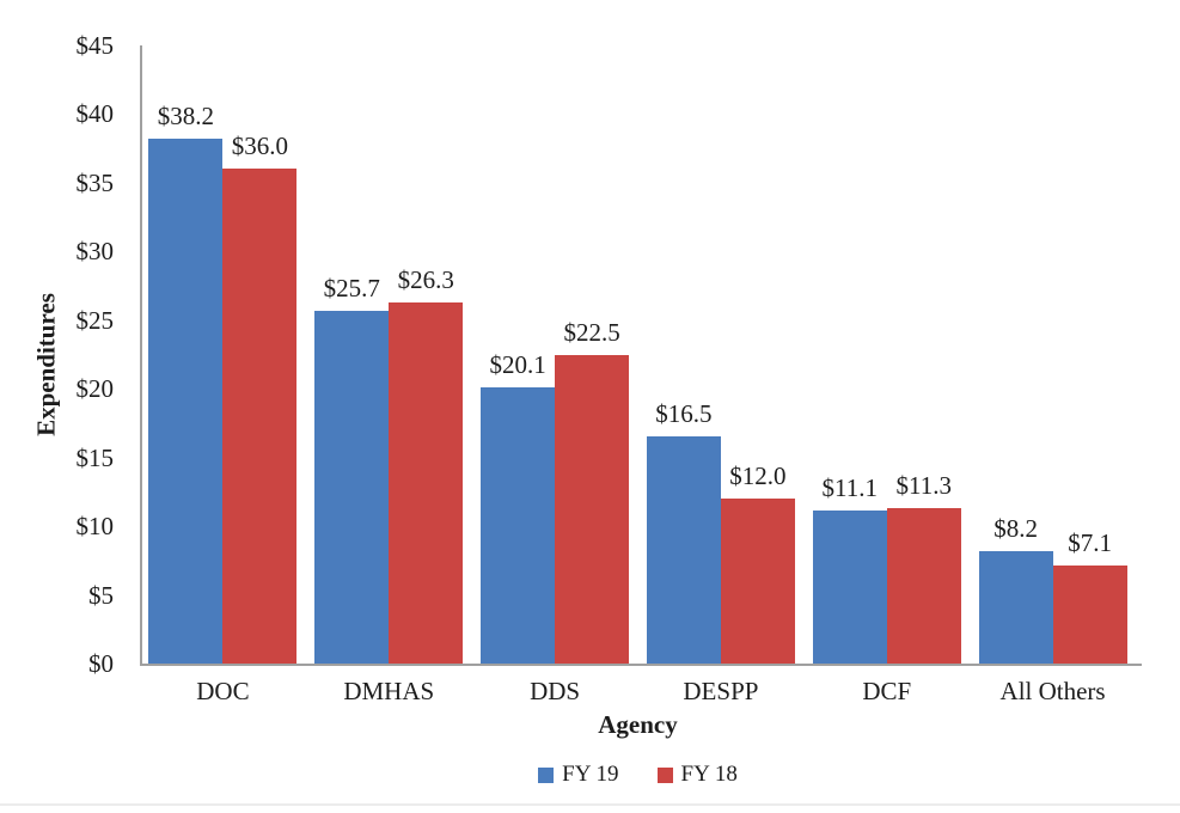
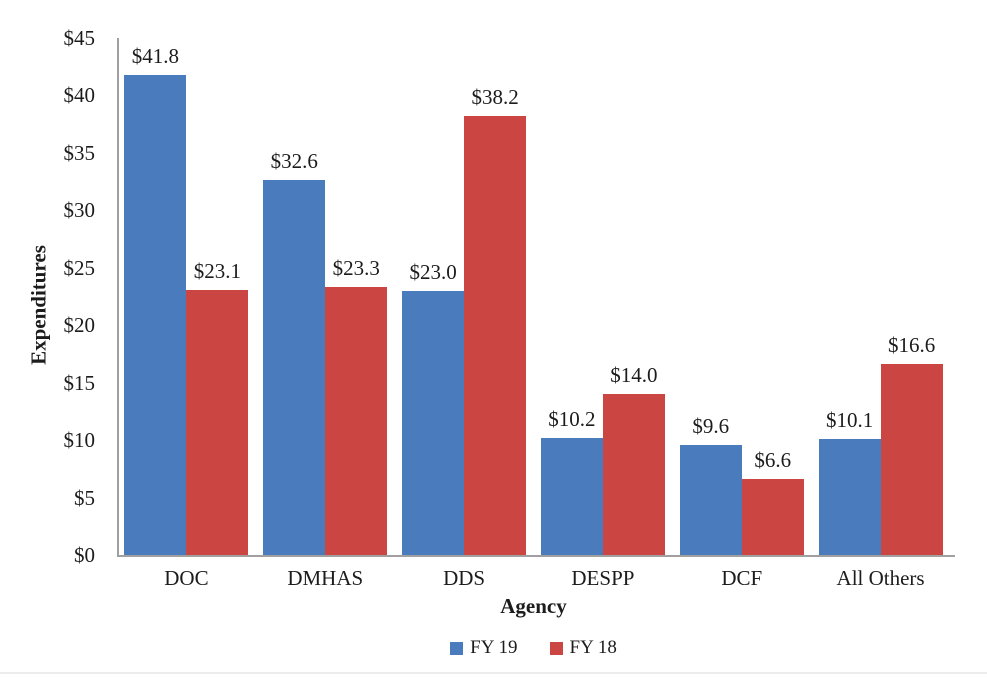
FY 19/DOC: $38.2 -> $41.8
FY 18/DOC: $36.0 -> $23.1
FY 19/DMHAS: $25.7 -> $32.6
FY 18/DMHAS: $26.3 -> $23.3
FY 19/DDS: $20.1 -> $23.0
FY 18/DDS: $22.5 -> $38.2
FY 19/DESPP: $16.5 -> $10.2
FY 18/DESPP: $12.0 -> $14.0
FY 19/DCF: $11.1 -> $9.6
FY 18/DCF: $11.3 -> $6.6
FY 19/All Others: $8.2 -> $10.1
FY 18/All Others: $7.1 -> $16.6
